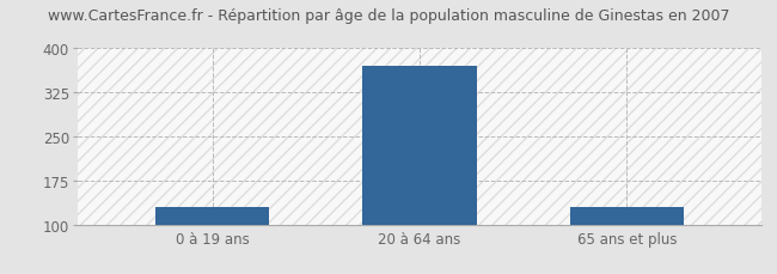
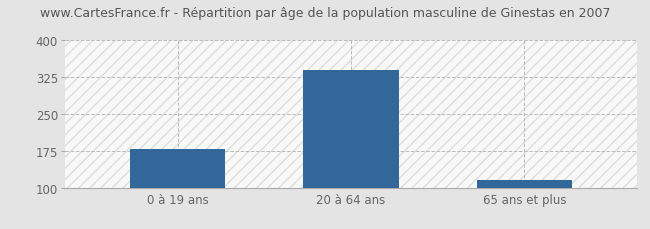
0 à 19 ans: 130 -> 178
20 à 64 ans: 370 -> 340
65 ans et plus: 130 -> 115
